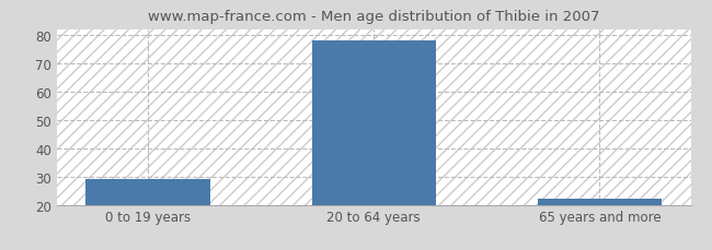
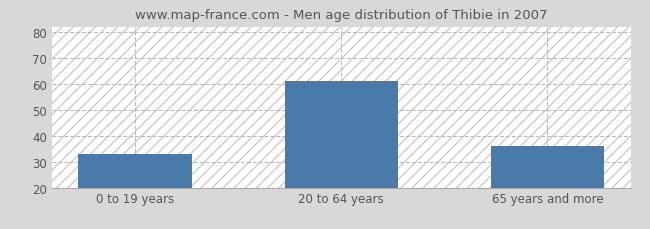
0 to 19 years: 29 -> 33
20 to 64 years: 78 -> 61
65 years and more: 22 -> 36
